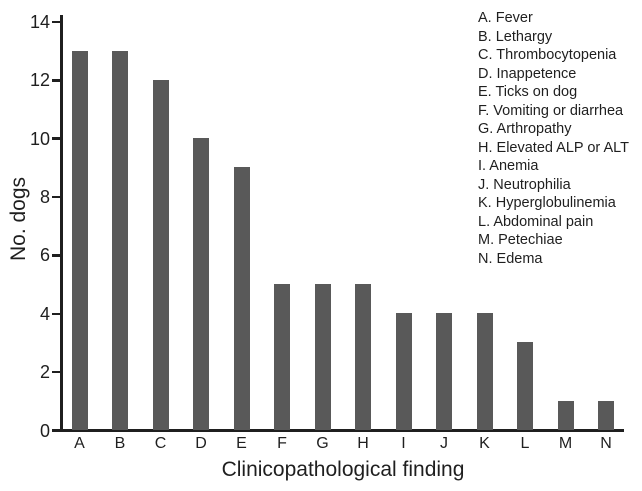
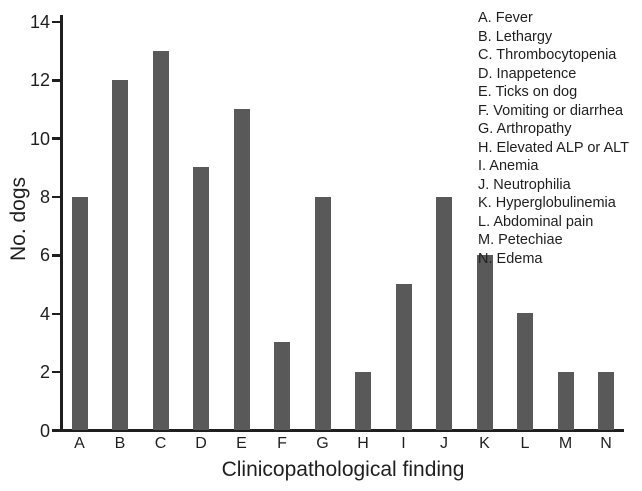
A: 13 -> 8
B: 13 -> 12
C: 12 -> 13
D: 10 -> 9
E: 9 -> 11
F: 5 -> 3
G: 5 -> 8
H: 5 -> 2
I: 4 -> 5
J: 4 -> 8
K: 4 -> 6
L: 3 -> 4
M: 1 -> 2
N: 1 -> 2
